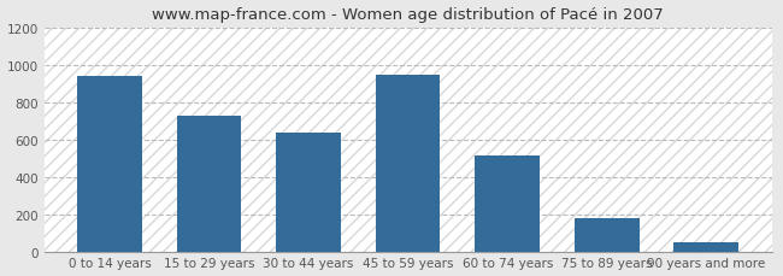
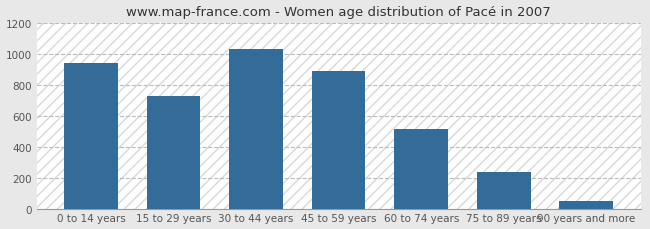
30 to 44 years: 640 -> 1030
45 to 59 years: 950 -> 890
75 to 89 years: 180 -> 240
